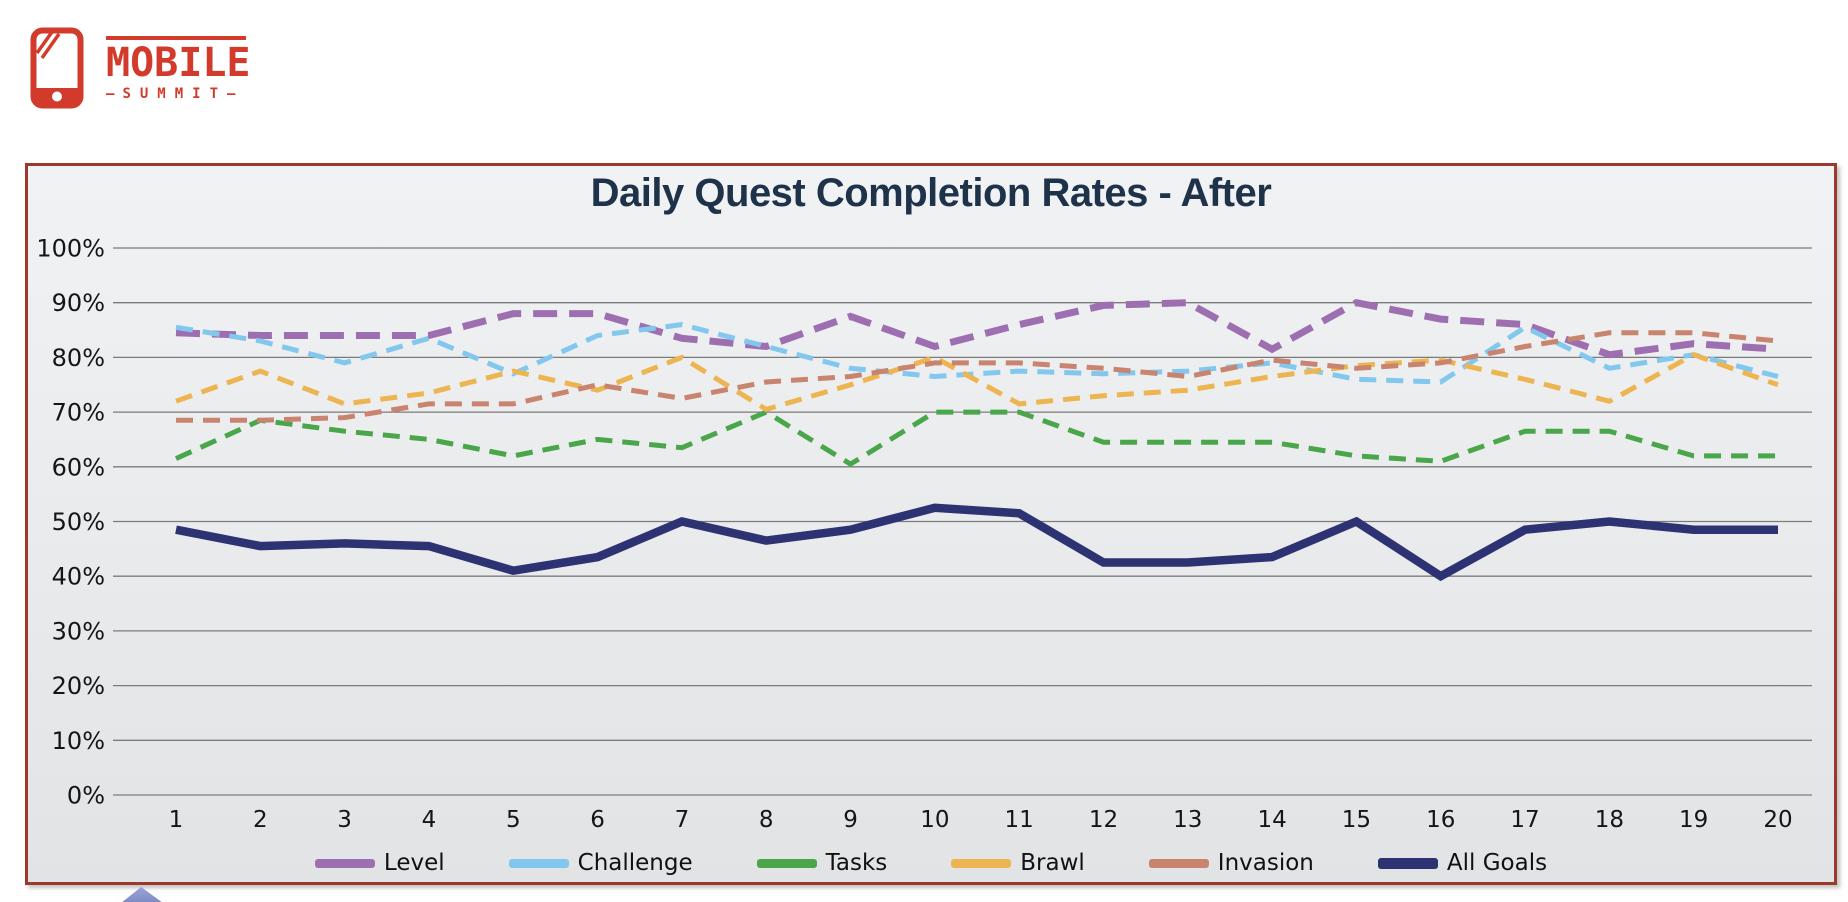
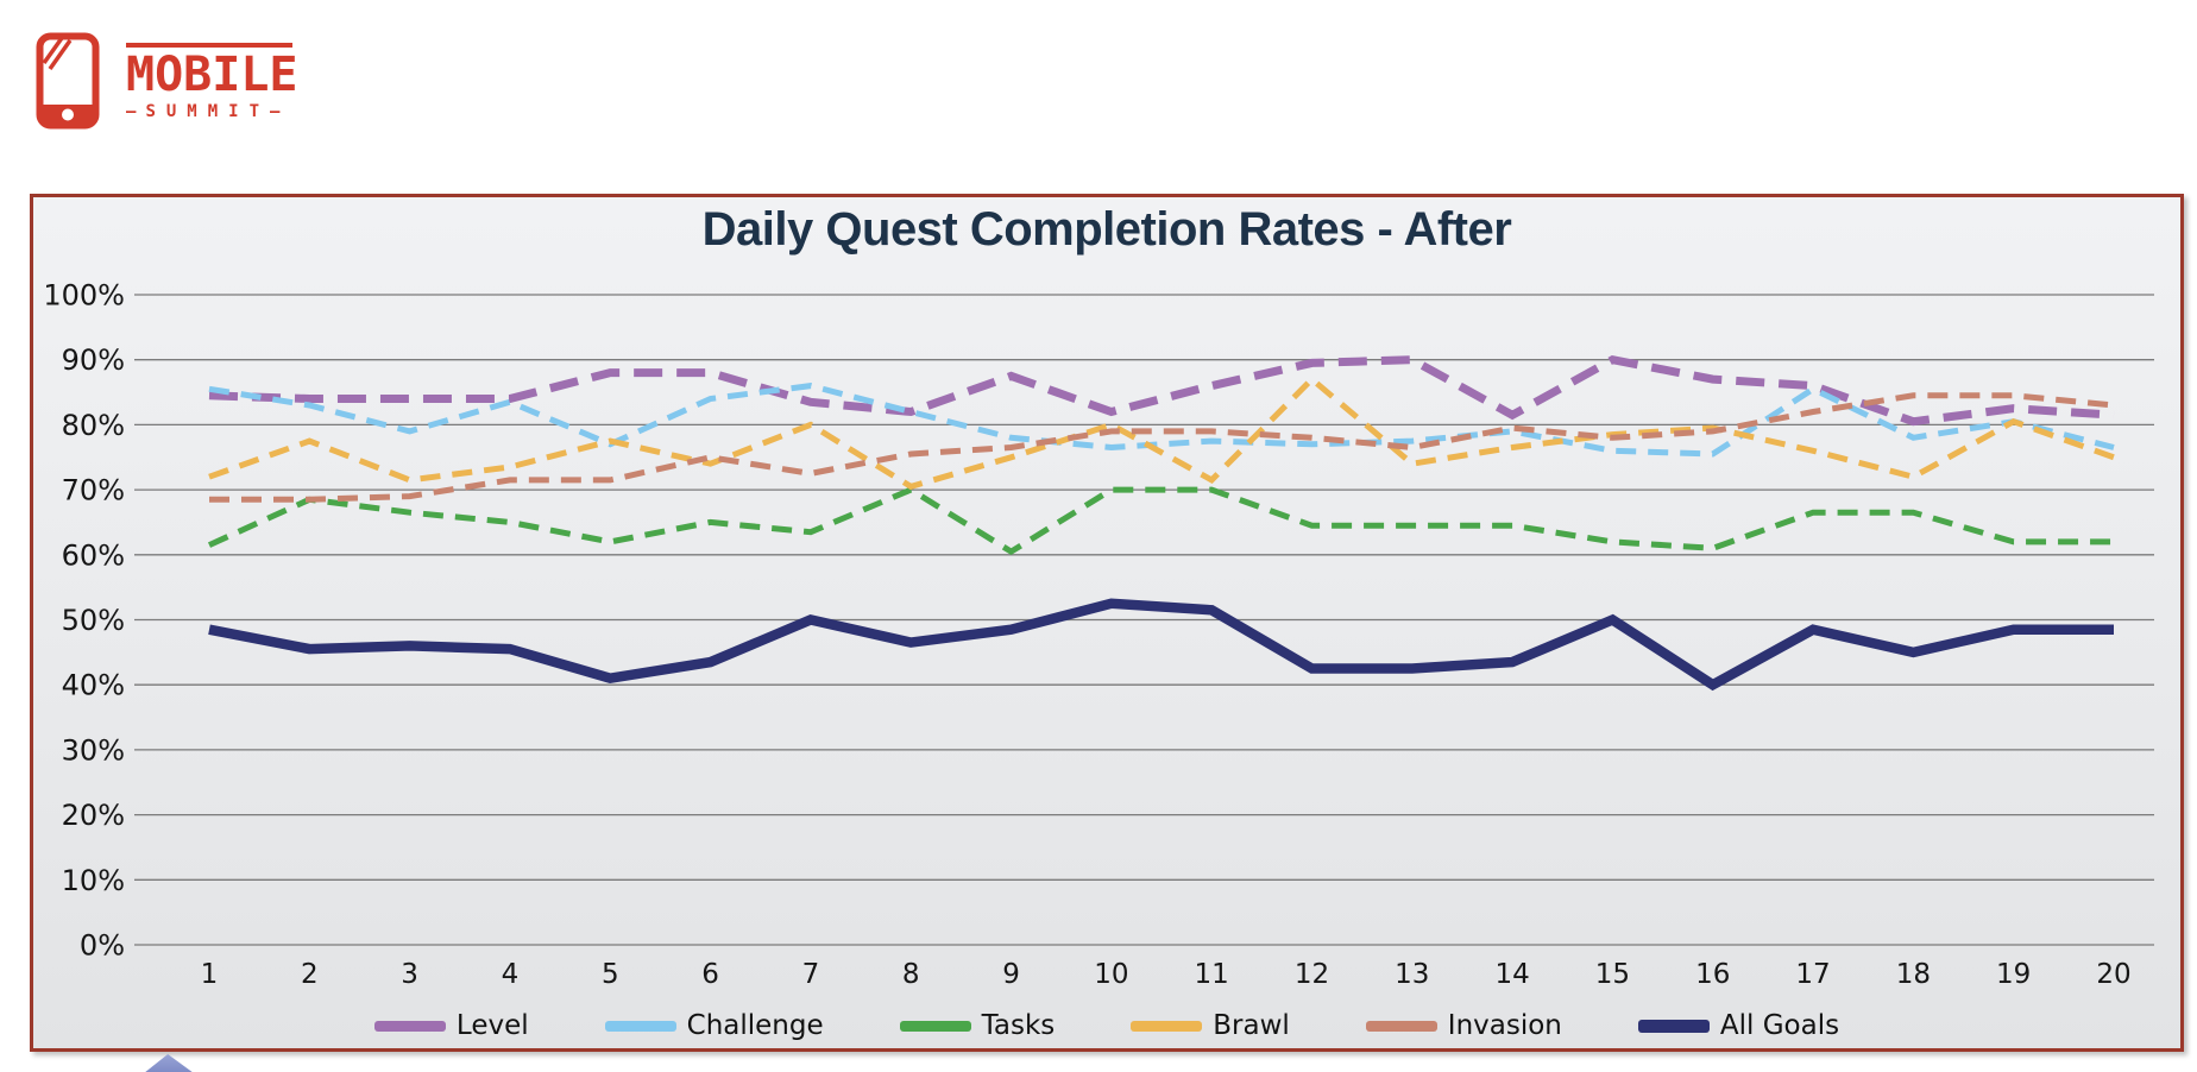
Brawl/12: 73% -> 87%
All Goals/18: 50% -> 45%
